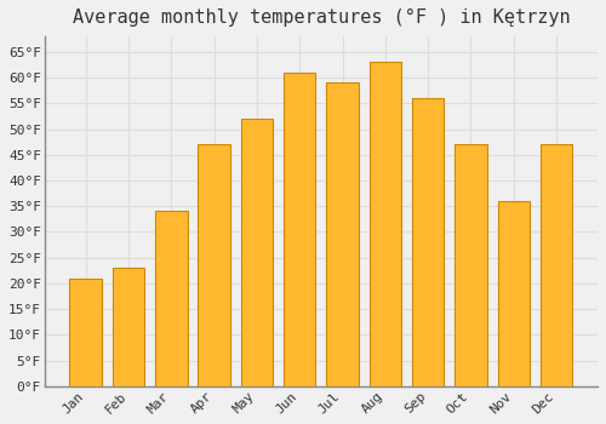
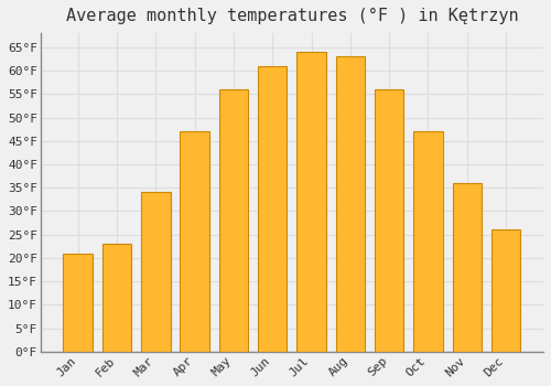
May: 52°F -> 56°F
Jul: 59°F -> 64°F
Dec: 47°F -> 26°F
